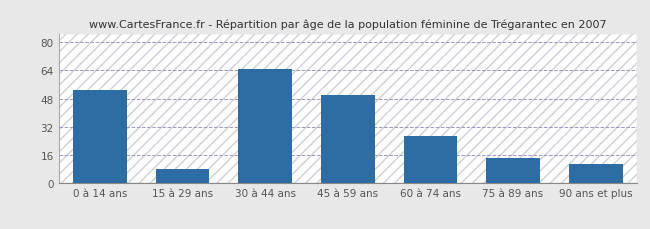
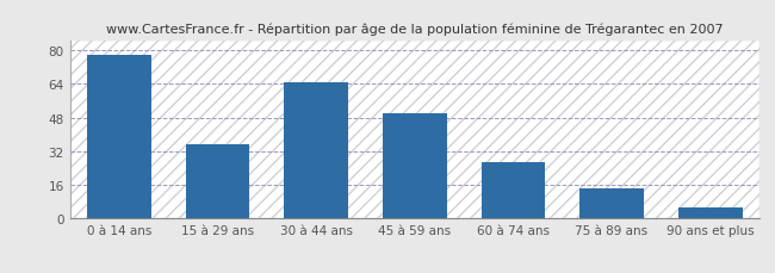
0 à 14 ans: 53 -> 78
15 à 29 ans: 8 -> 35
90 ans et plus: 11 -> 5
